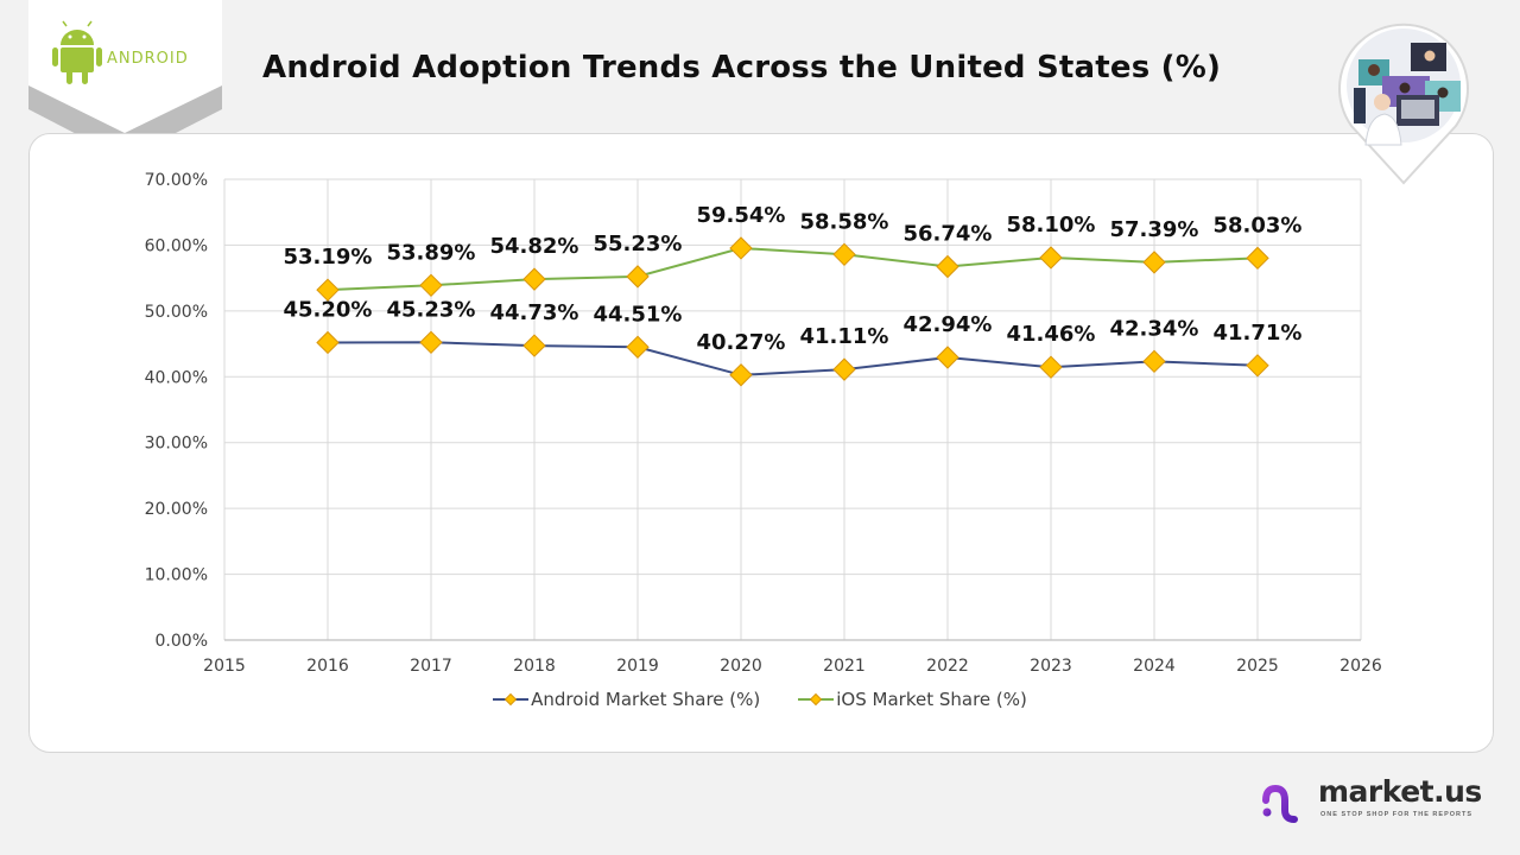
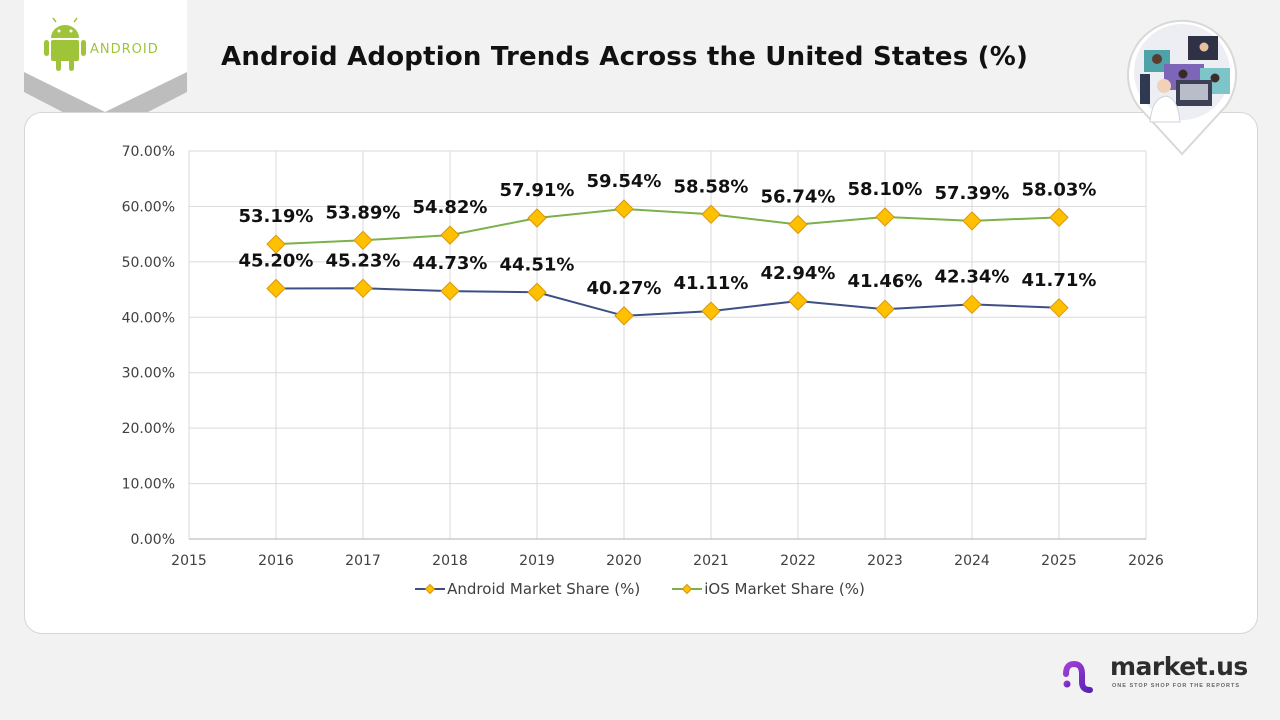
iOS Market Share (%)/2019: 55.23% -> 57.91%
